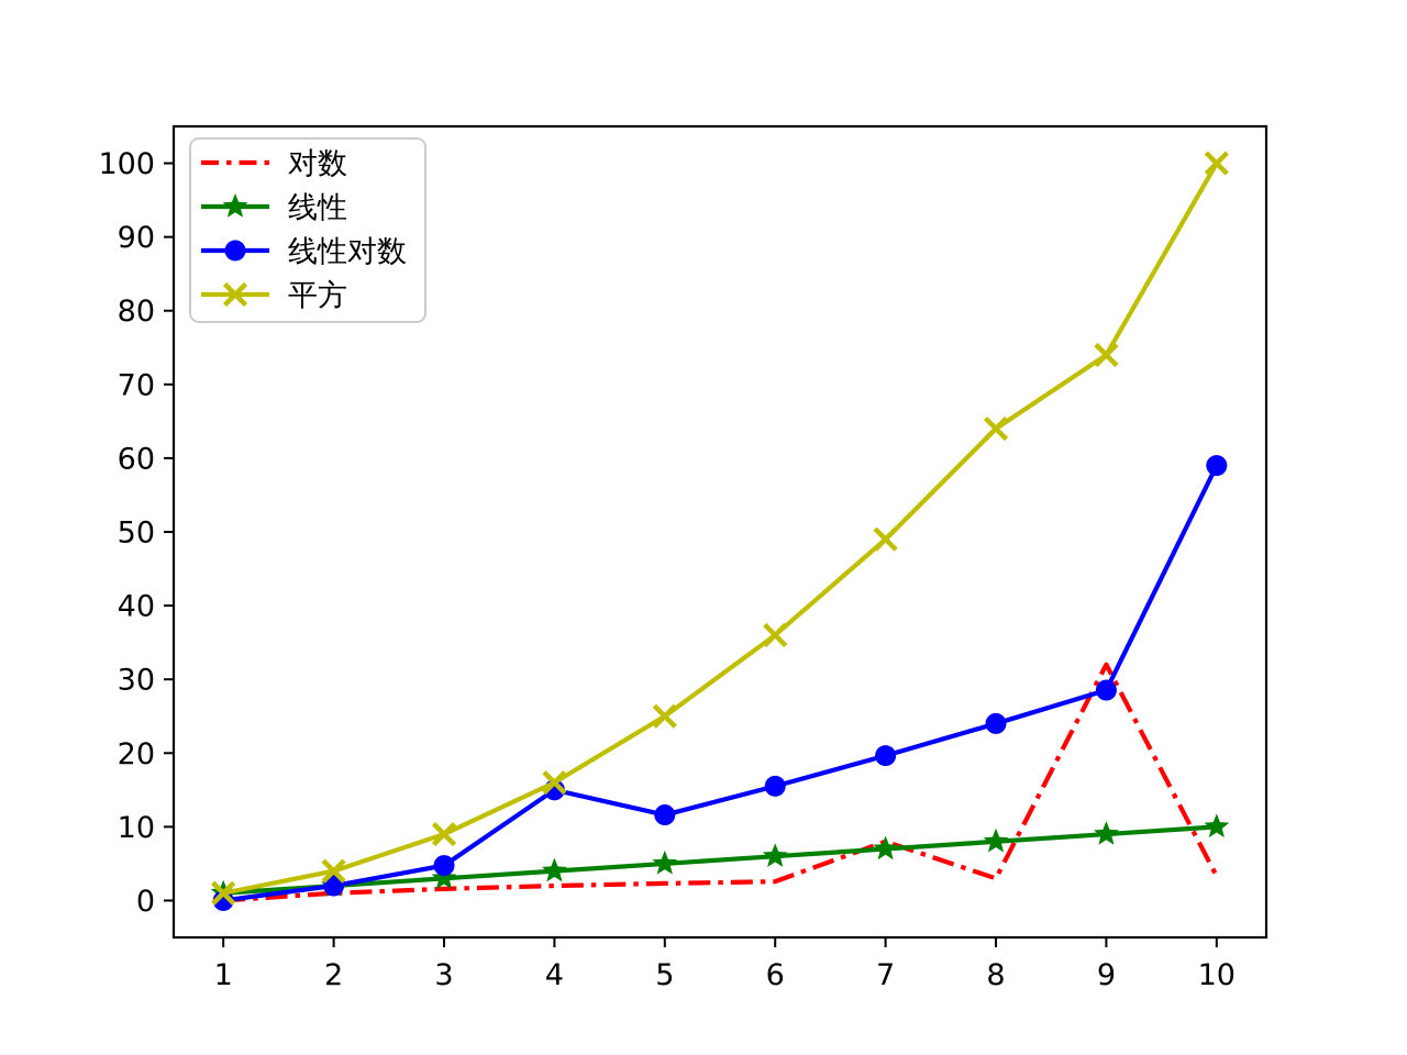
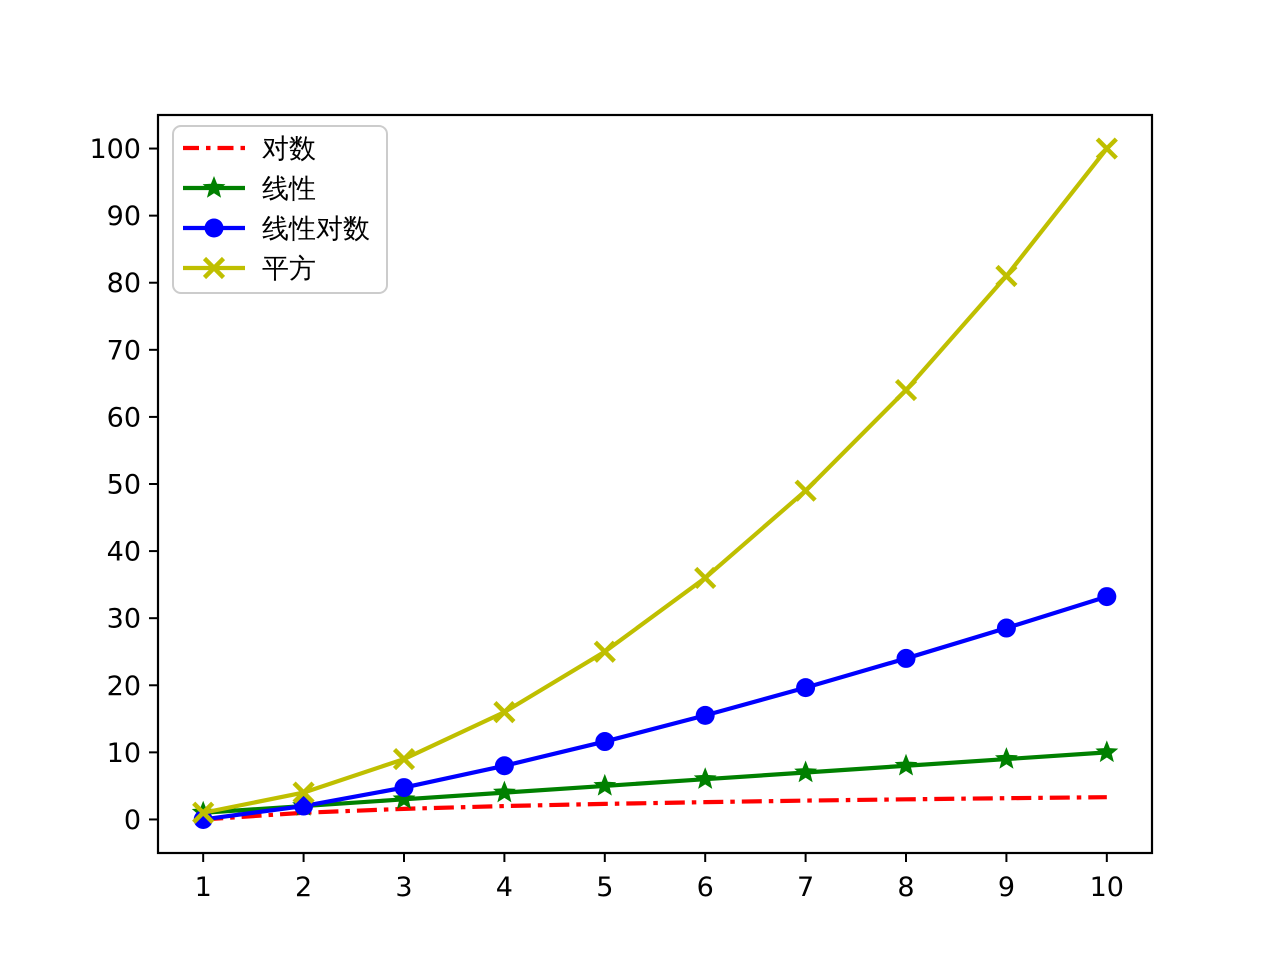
线性对数/4: 15 -> 8
对数/7: 8 -> 3
对数/9: 32 -> 3
平方/9: 74 -> 81
线性对数/10: 59 -> 33
